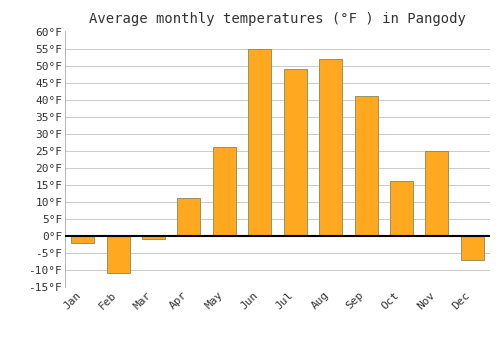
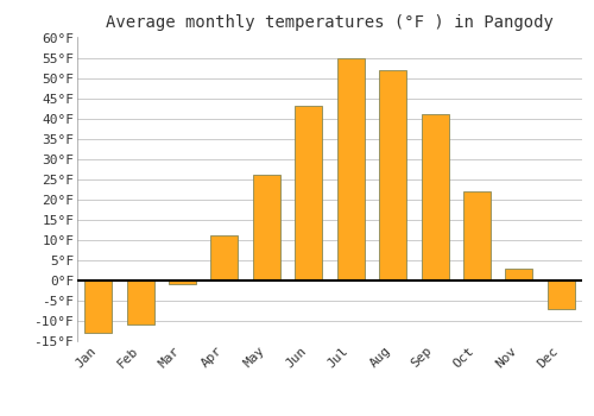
Jan: -2°F -> -13°F
Jun: 55°F -> 43°F
Jul: 49°F -> 55°F
Oct: 16°F -> 22°F
Nov: 25°F -> 3°F
